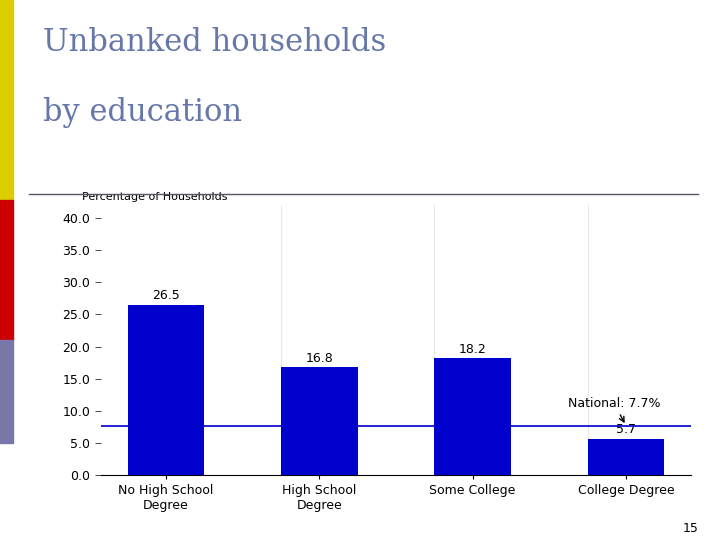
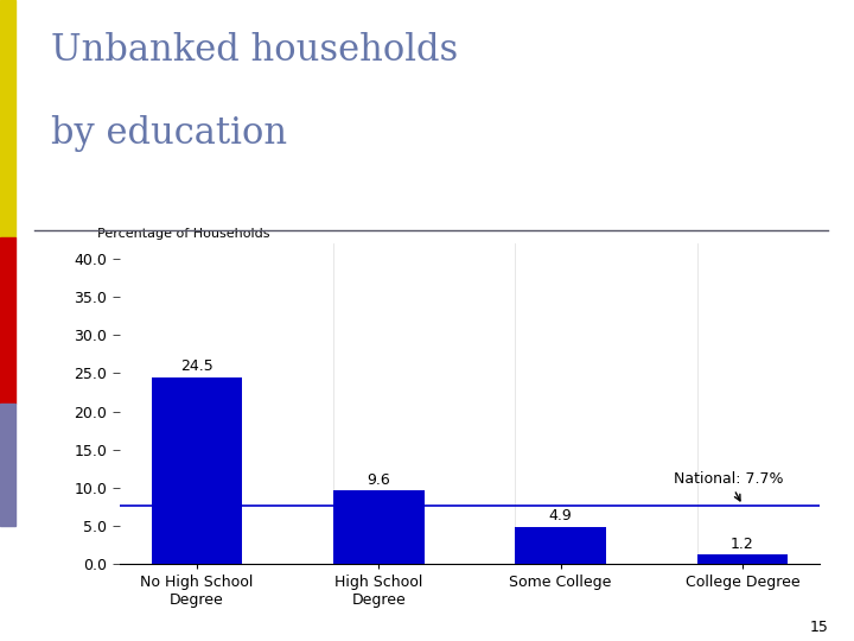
No High School Degree: 26.5 -> 24.5
High School Degree: 16.8 -> 9.6
Some College: 18.2 -> 4.9
College Degree: 5.7 -> 1.2
